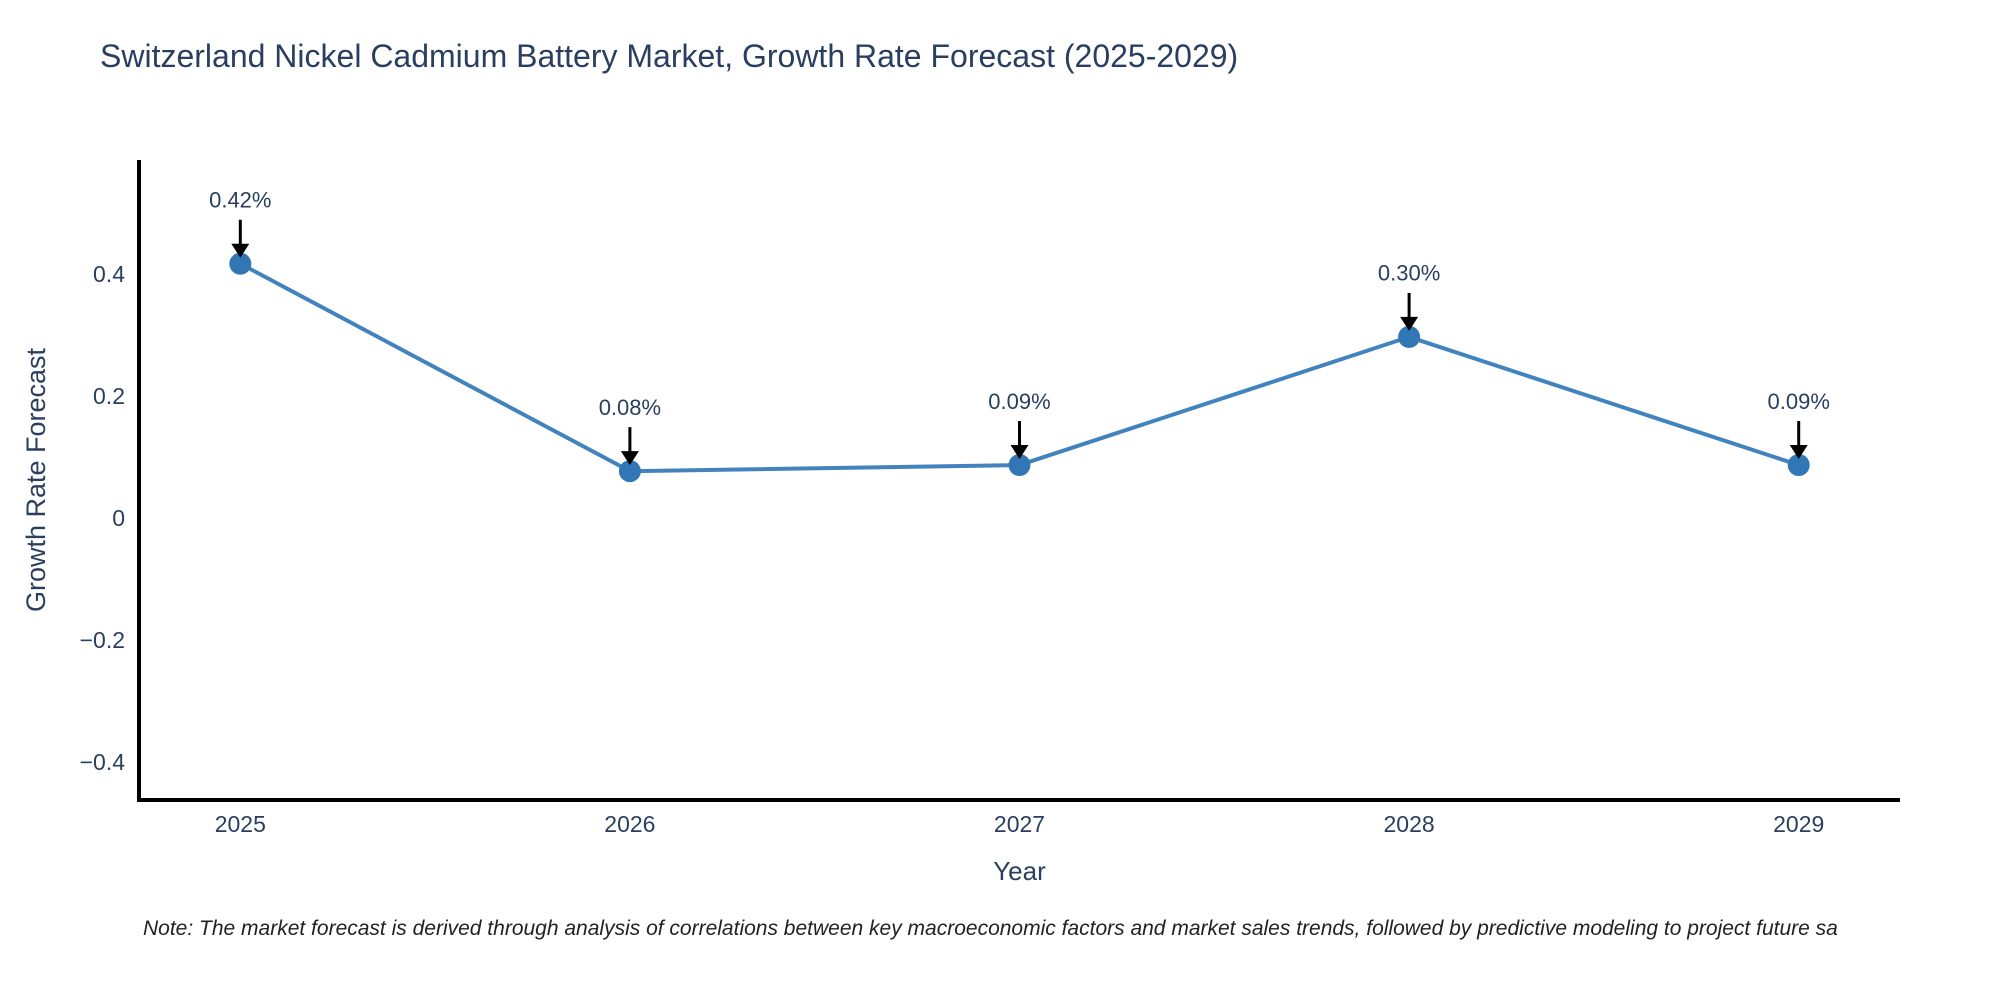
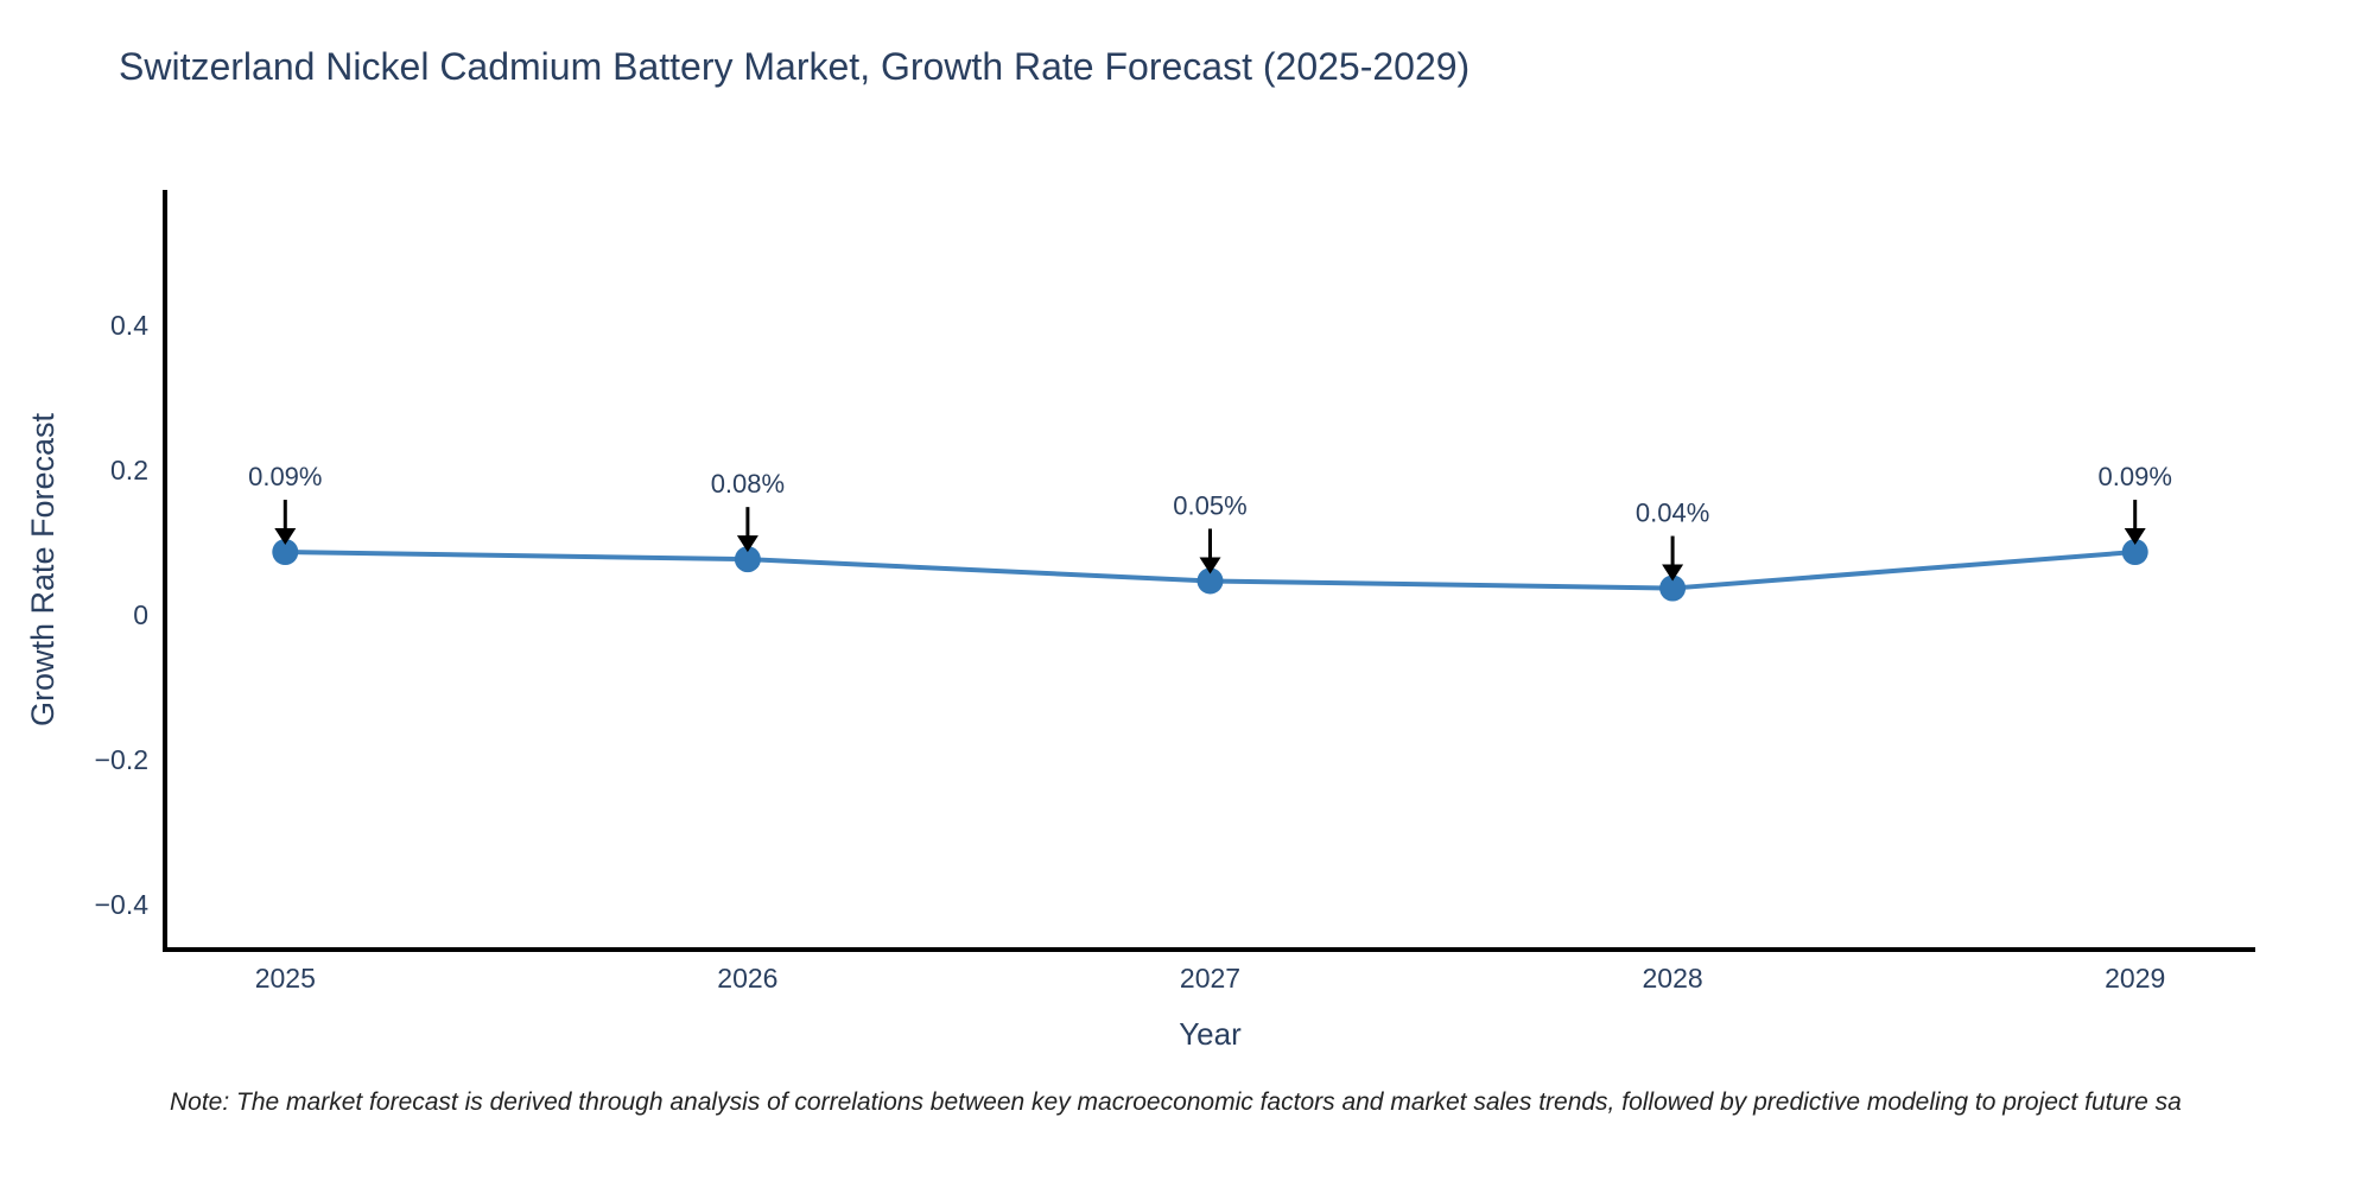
2025: 0.42% -> 0.09%
2027: 0.09% -> 0.05%
2028: 0.30% -> 0.04%
